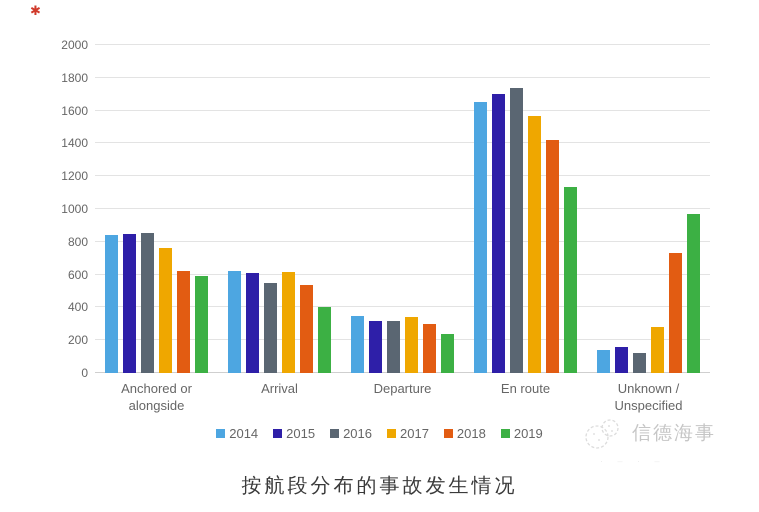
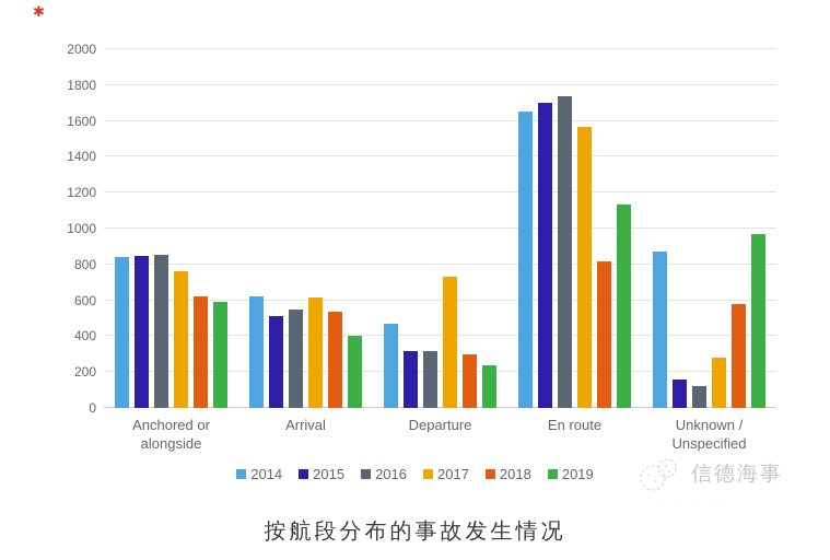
2015/Arrival: 610 -> 510
2014/Departure: 340 -> 470
2017/Departure: 340 -> 730
2018/En route: 1420 -> 820
2014/Unknown / Unspecified: 140 -> 870
2018/Unknown / Unspecified: 730 -> 580
